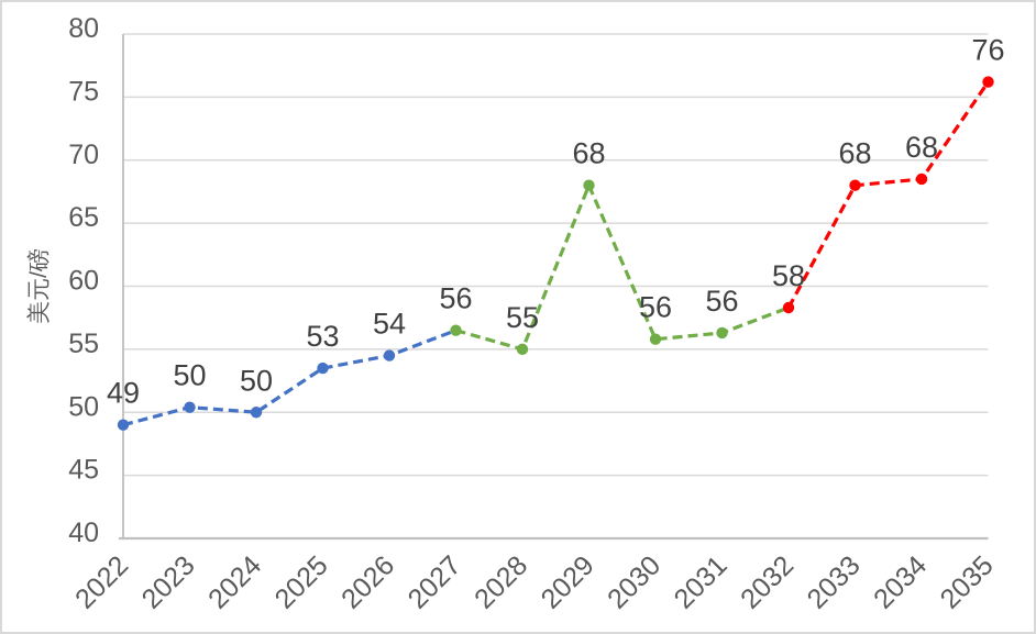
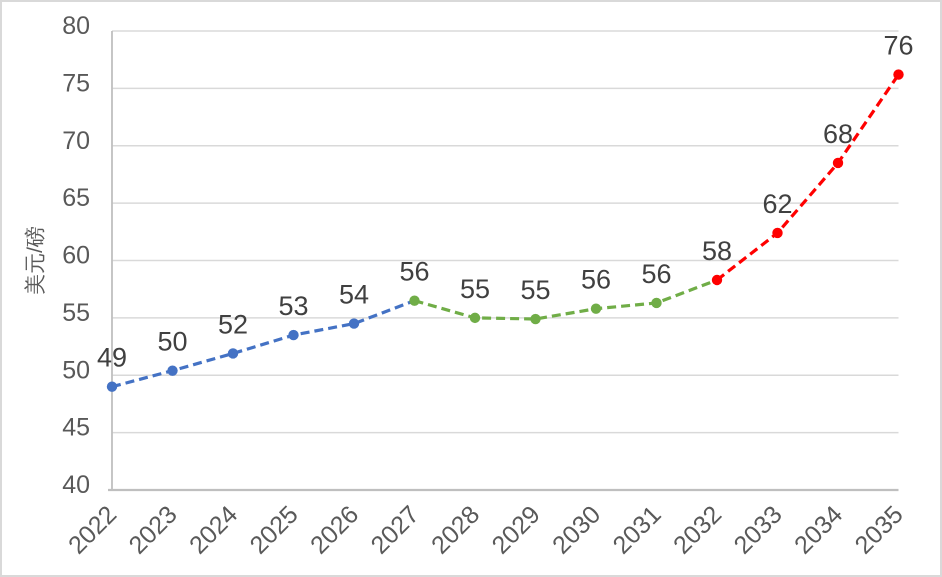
2024: 50 -> 52
2029: 68 -> 55
2033: 68 -> 62
